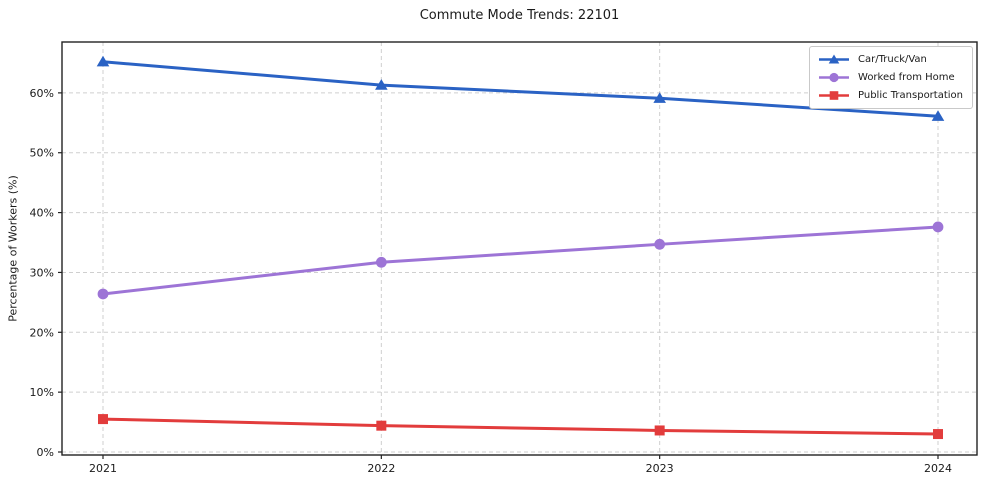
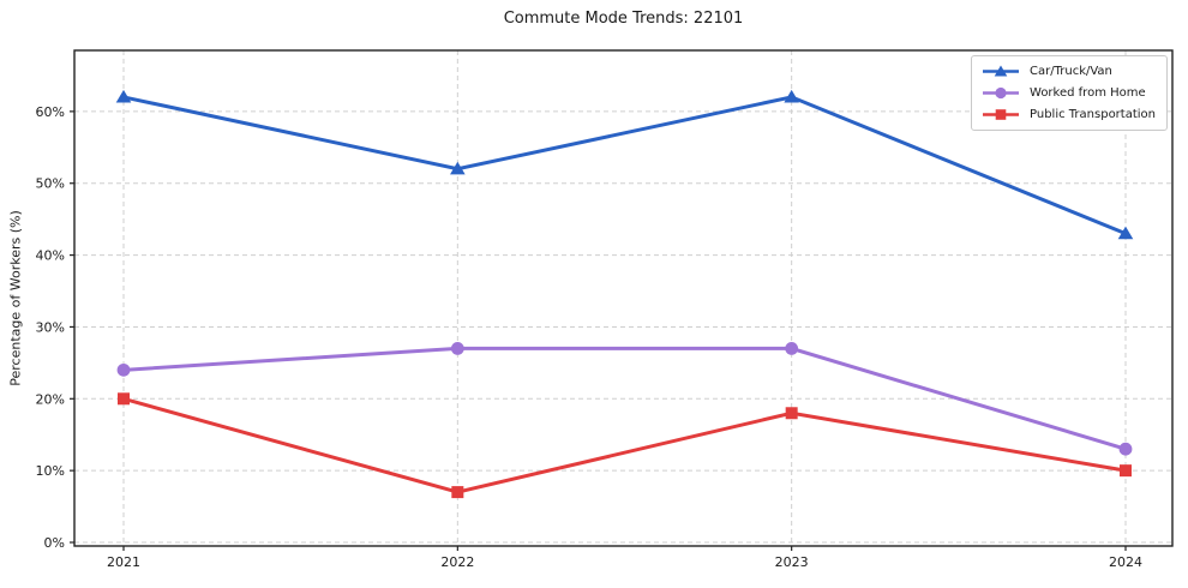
Car/Truck/Van/2021: 65% -> 62%
Worked from Home/2021: 26% -> 24%
Public Transportation/2021: 6% -> 20%
Car/Truck/Van/2022: 61% -> 52%
Worked from Home/2022: 32% -> 27%
Public Transportation/2022: 4% -> 7%
Car/Truck/Van/2023: 59% -> 62%
Worked from Home/2023: 35% -> 27%
Public Transportation/2023: 4% -> 18%
Car/Truck/Van/2024: 56% -> 43%
Worked from Home/2024: 38% -> 13%
Public Transportation/2024: 3% -> 10%
